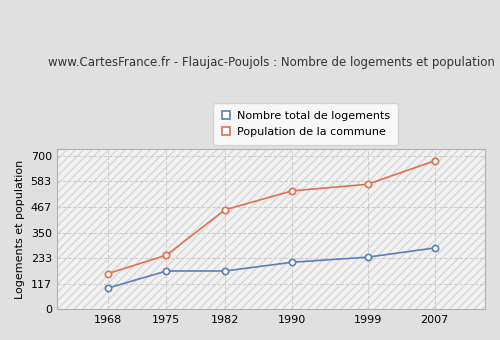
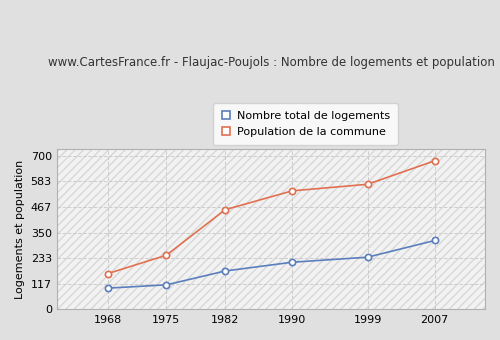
Nombre total de logements/1975: 175 -> 112
Nombre total de logements/2007: 280 -> 314
